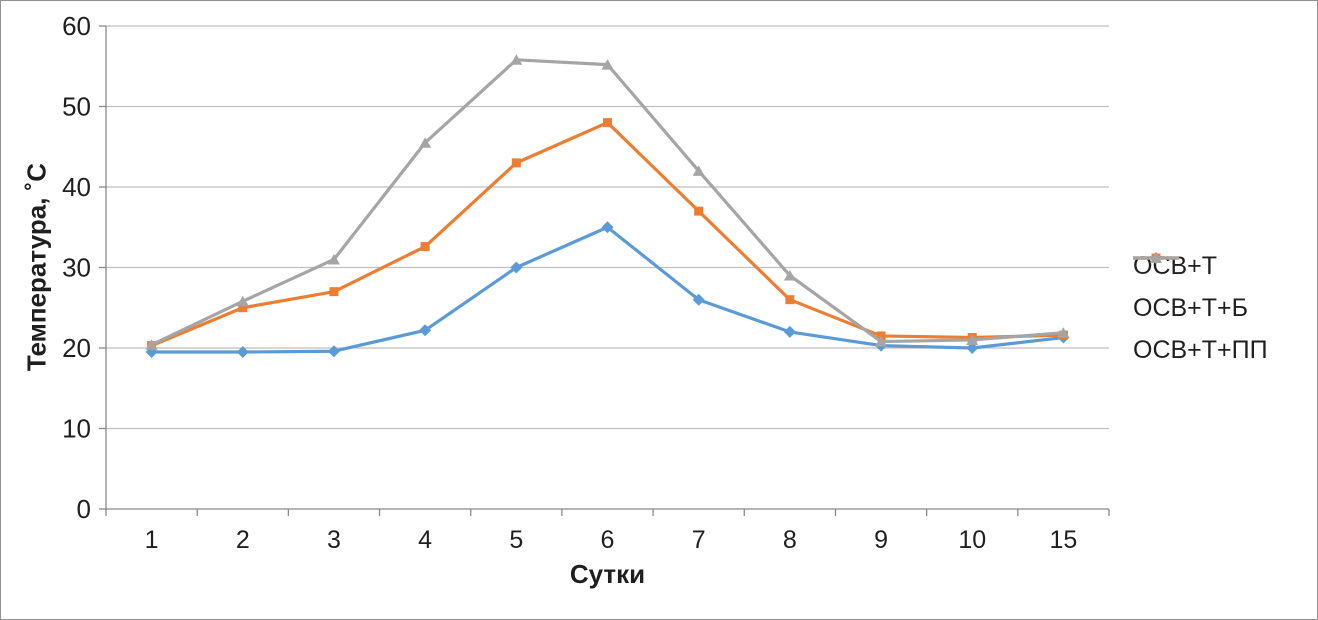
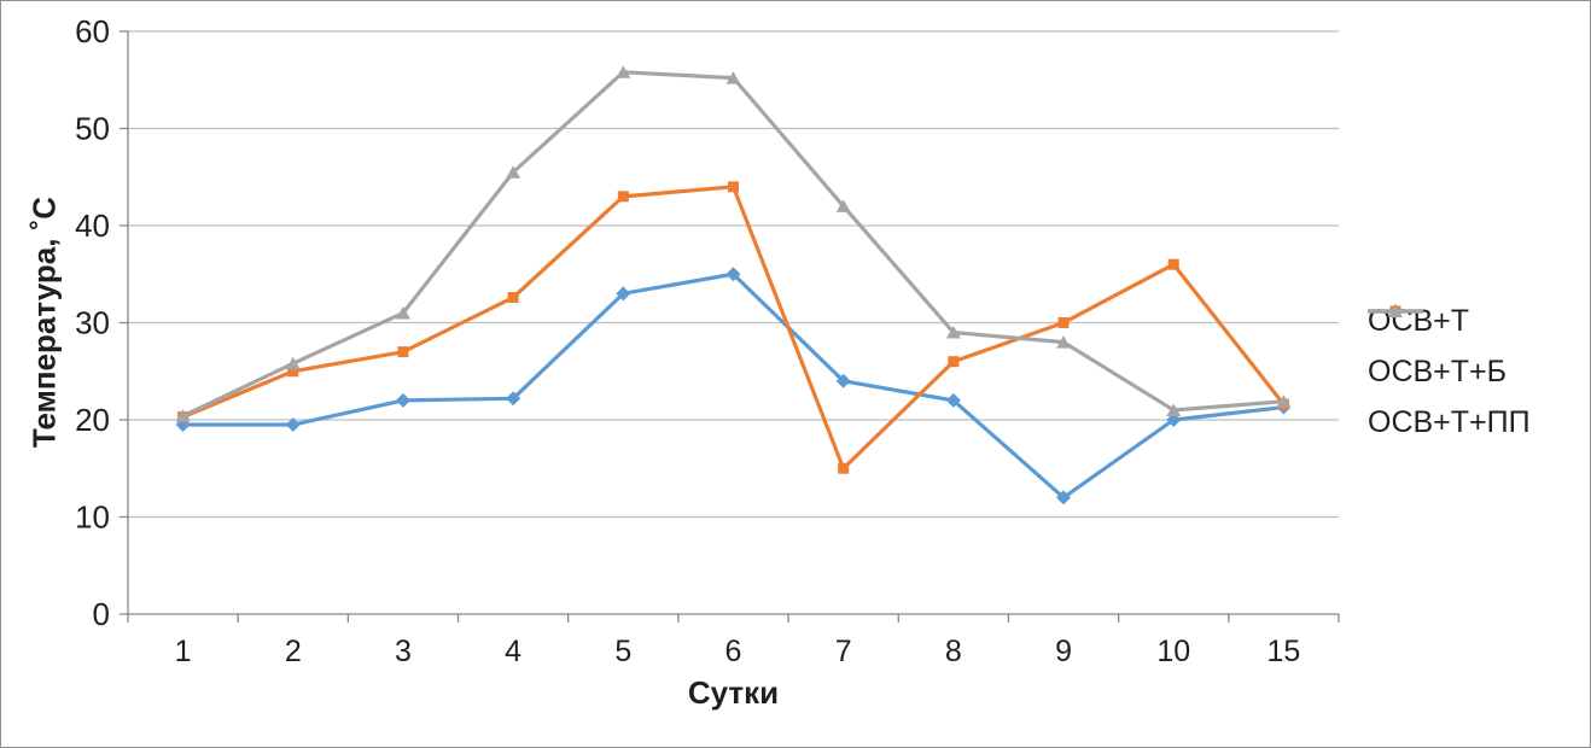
ОСВ+Т/3: 20 -> 22
ОСВ+Т/5: 30 -> 33
ОСВ+Т+Б/6: 48 -> 44
ОСВ+Т/7: 26 -> 24
ОСВ+Т+Б/7: 37 -> 15
ОСВ+Т/9: 20 -> 12
ОСВ+Т+Б/9: 22 -> 30
ОСВ+Т+ПП/9: 21 -> 28
ОСВ+Т+Б/10: 21 -> 36
